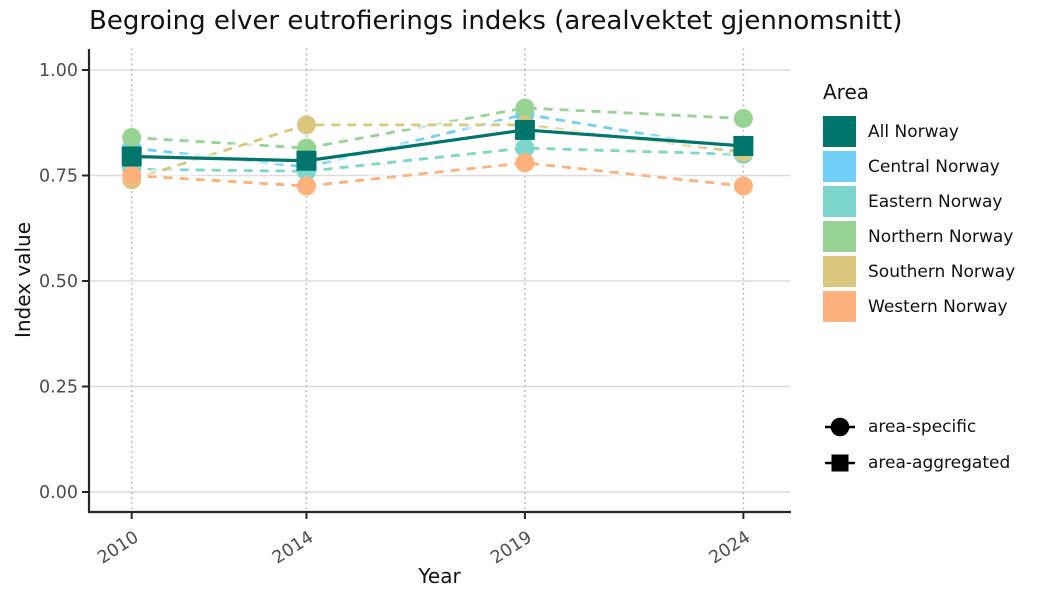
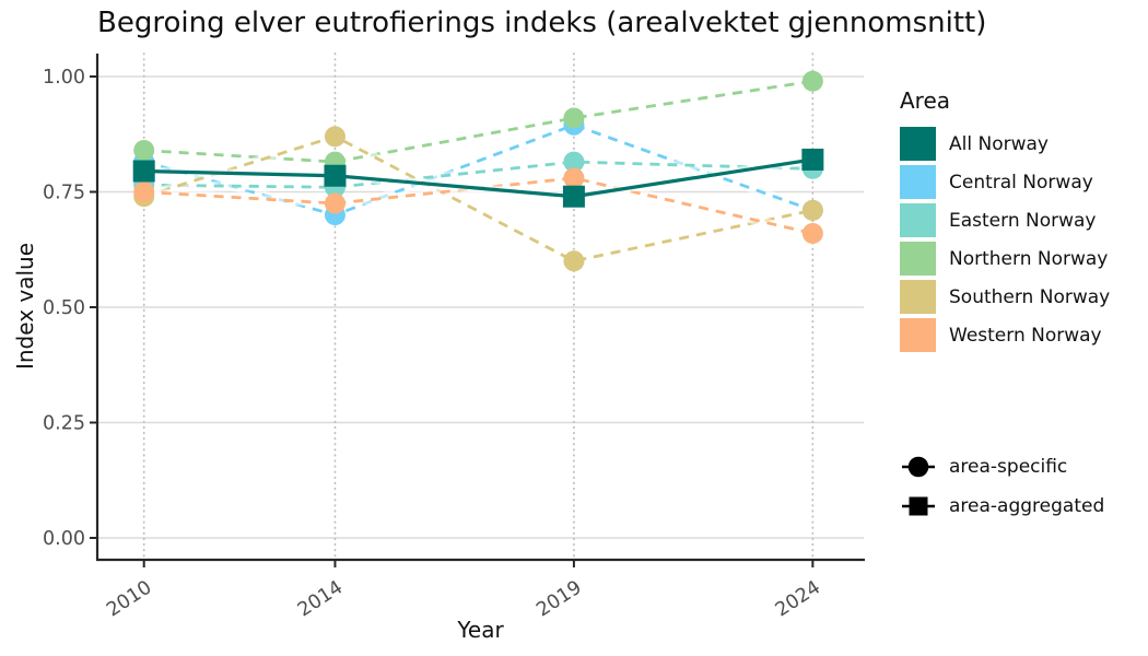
Central Norway/2014: 0.77 -> 0.70
All Norway/2019: 0.86 -> 0.74
Southern Norway/2019: 0.87 -> 0.60
Central Norway/2024: 0.81 -> 0.71
Northern Norway/2024: 0.89 -> 0.99
Southern Norway/2024: 0.81 -> 0.71
Western Norway/2024: 0.72 -> 0.66
